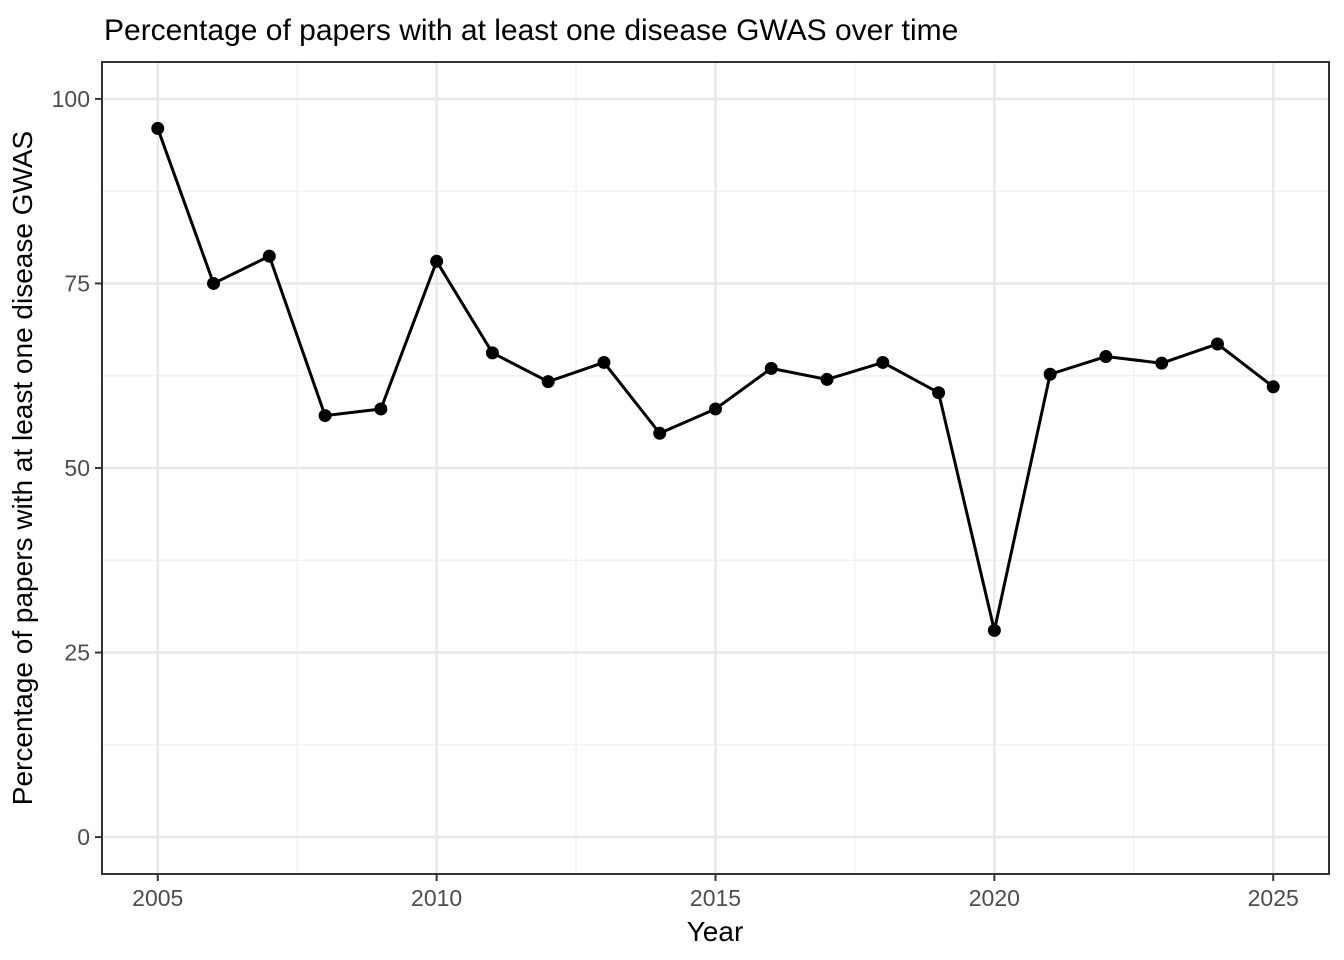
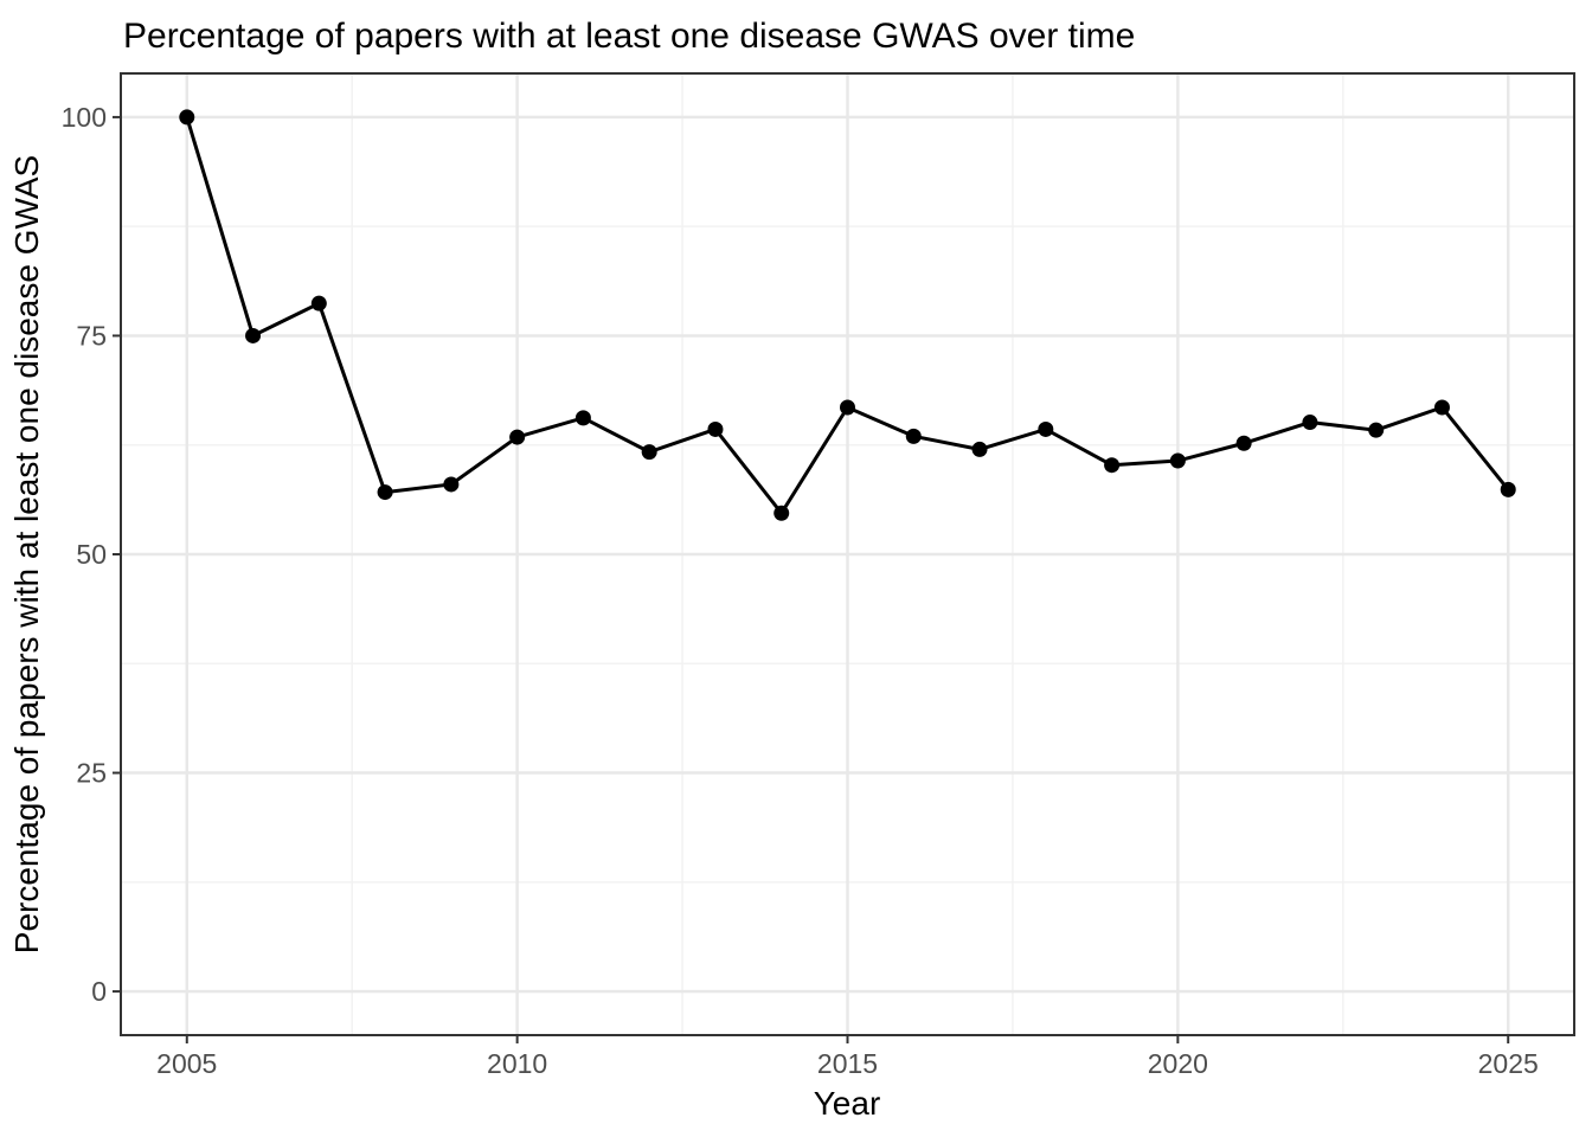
2005: 96 -> 100
2010: 78 -> 63
2015: 58 -> 67
2020: 28 -> 61
2025: 61 -> 57
